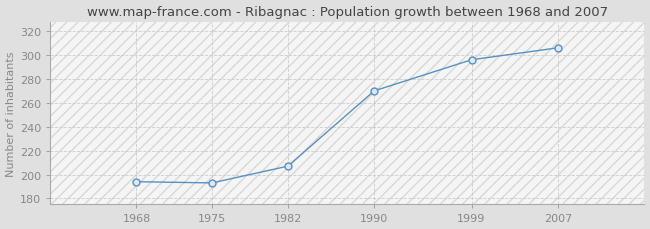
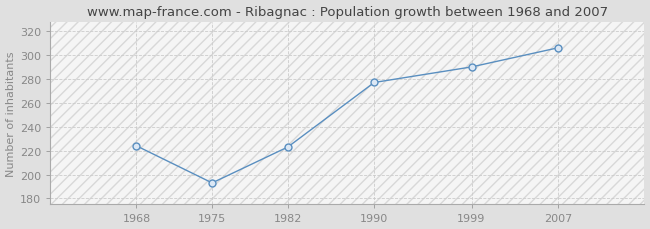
1968: 194 -> 224
1982: 207 -> 223
1990: 270 -> 277
1999: 296 -> 290
